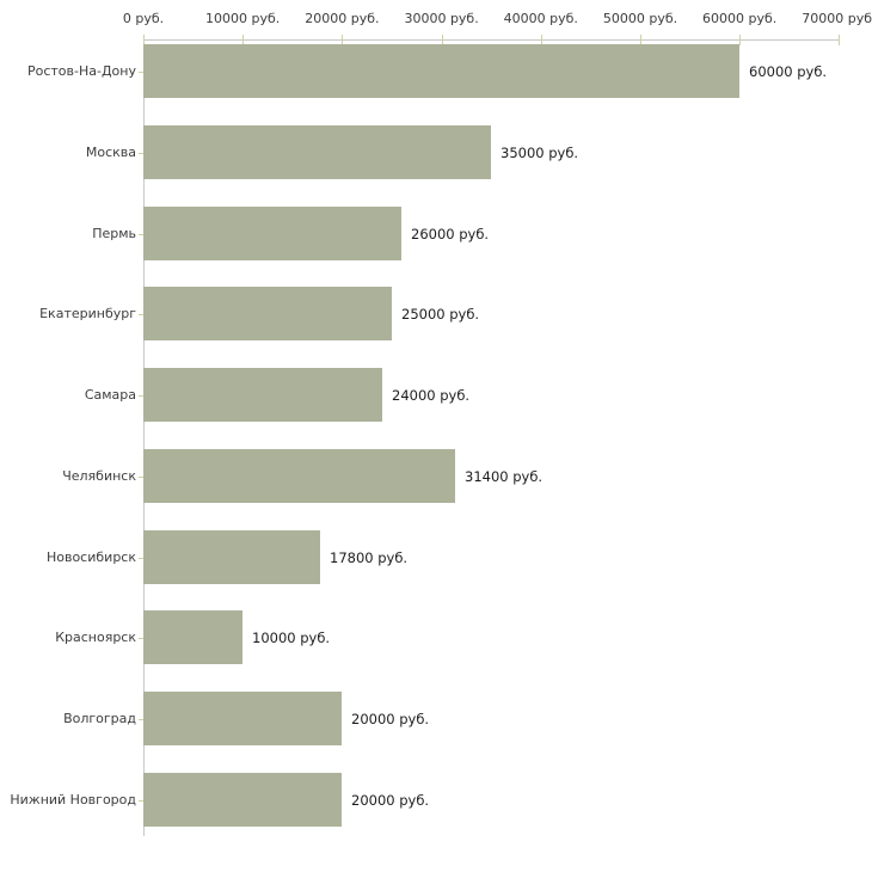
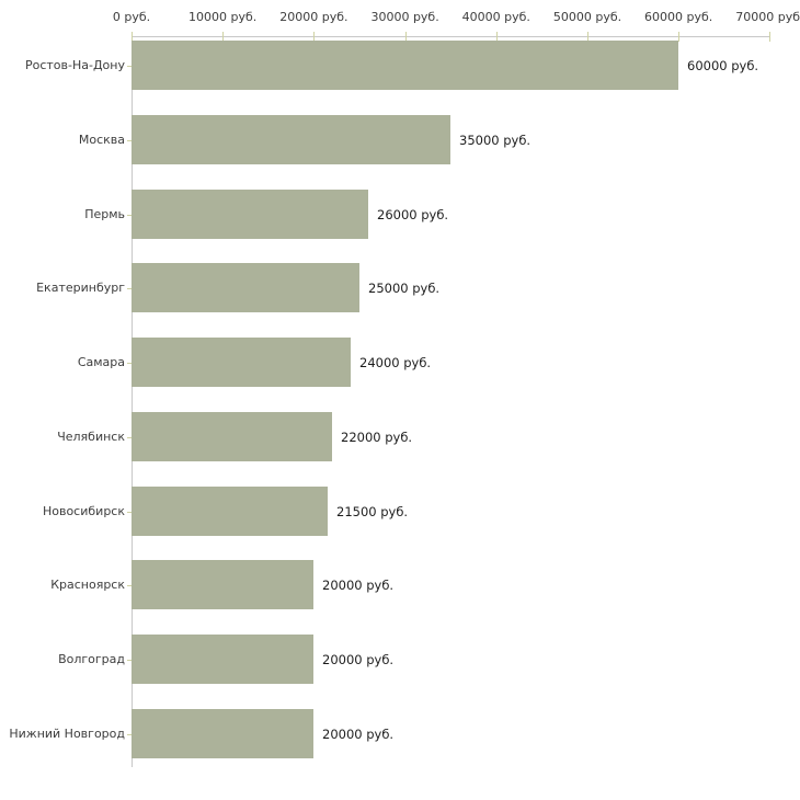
Челябинск: 31400 -> 22000
Новосибирск: 17800 -> 21500
Красноярск: 10000 -> 20000
